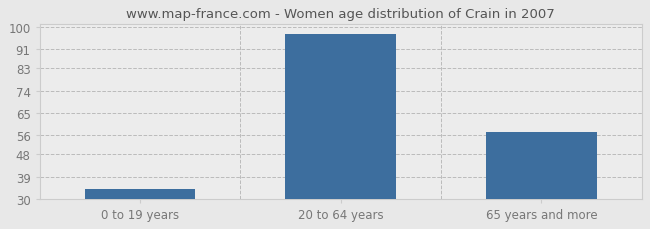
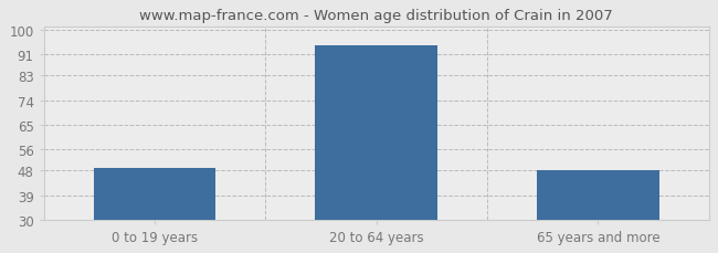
0 to 19 years: 34 -> 49
20 to 64 years: 97 -> 94
65 years and more: 57 -> 48
